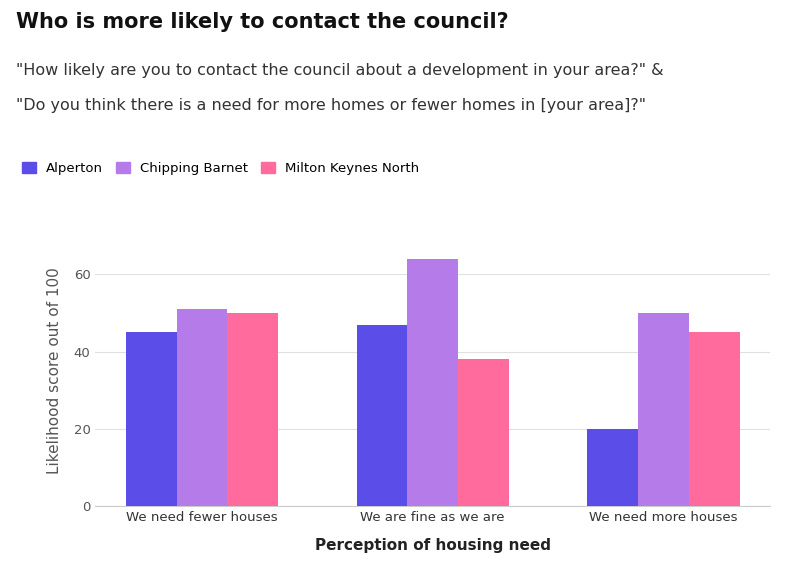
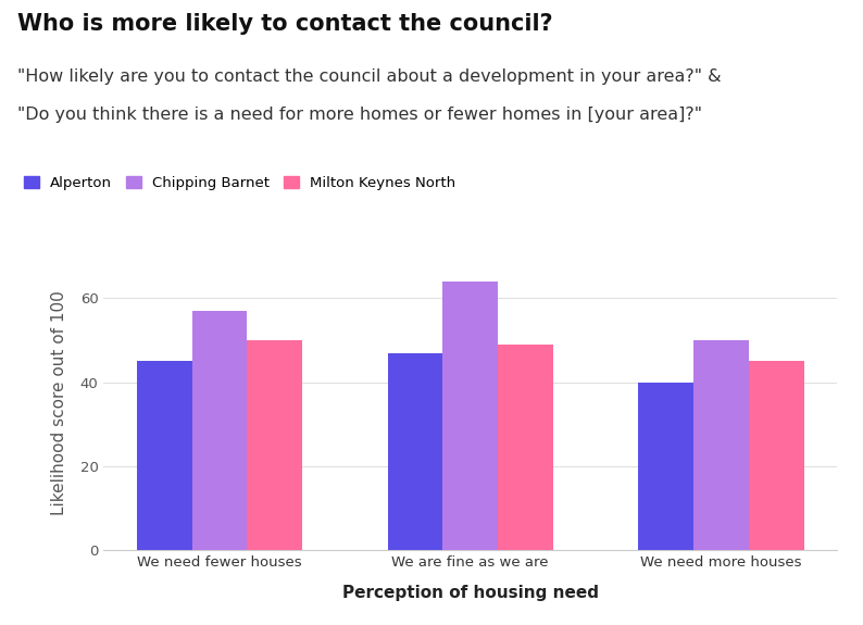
Chipping Barnet/We need fewer houses: 51 -> 57
Milton Keynes North/We are fine as we are: 38 -> 49
Alperton/We need more houses: 20 -> 40
